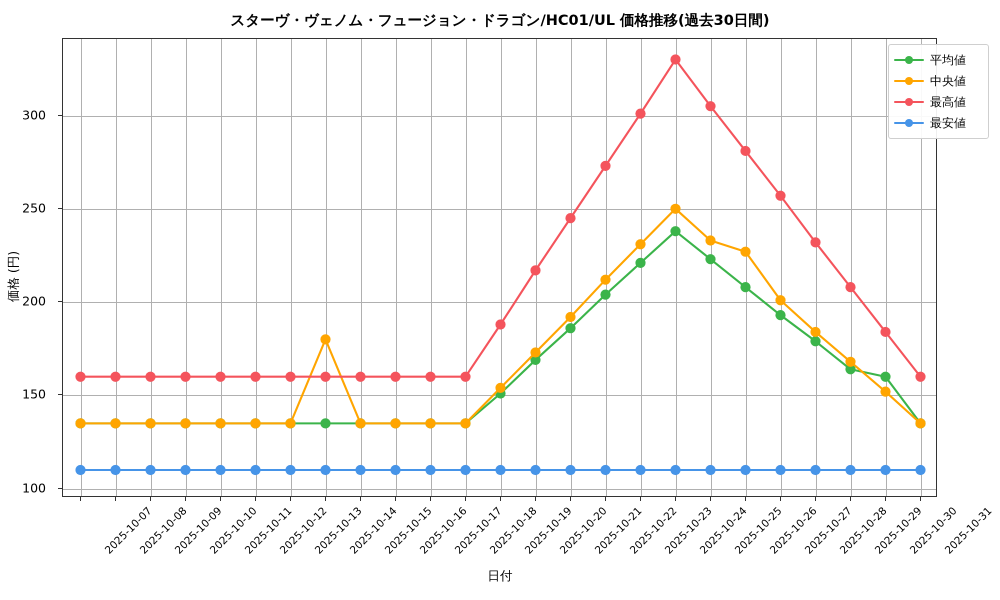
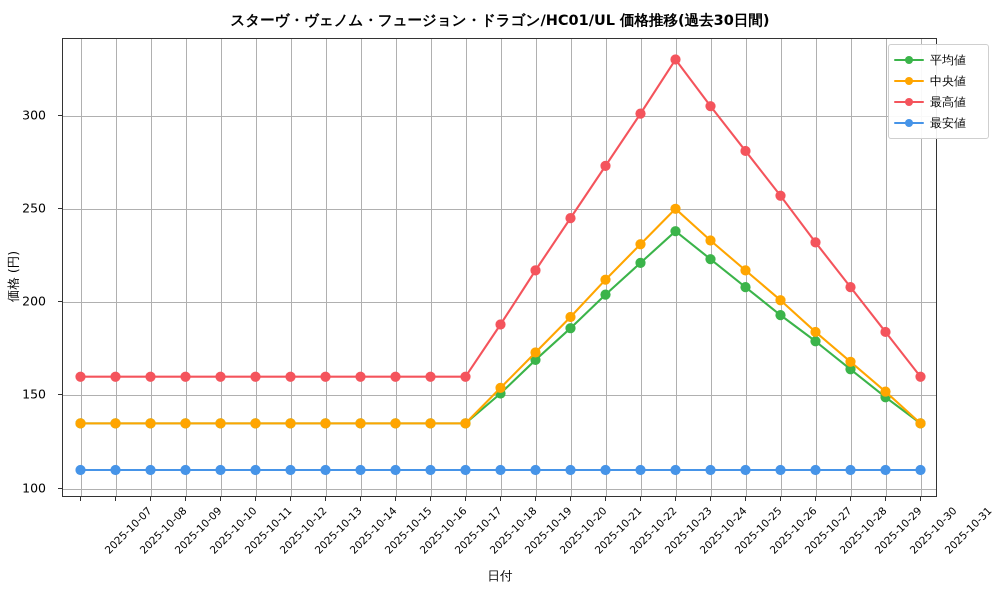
中央値/2025-10-14: 180 -> 135
中央値/2025-10-26: 227 -> 217
平均値/2025-10-30: 160 -> 149
